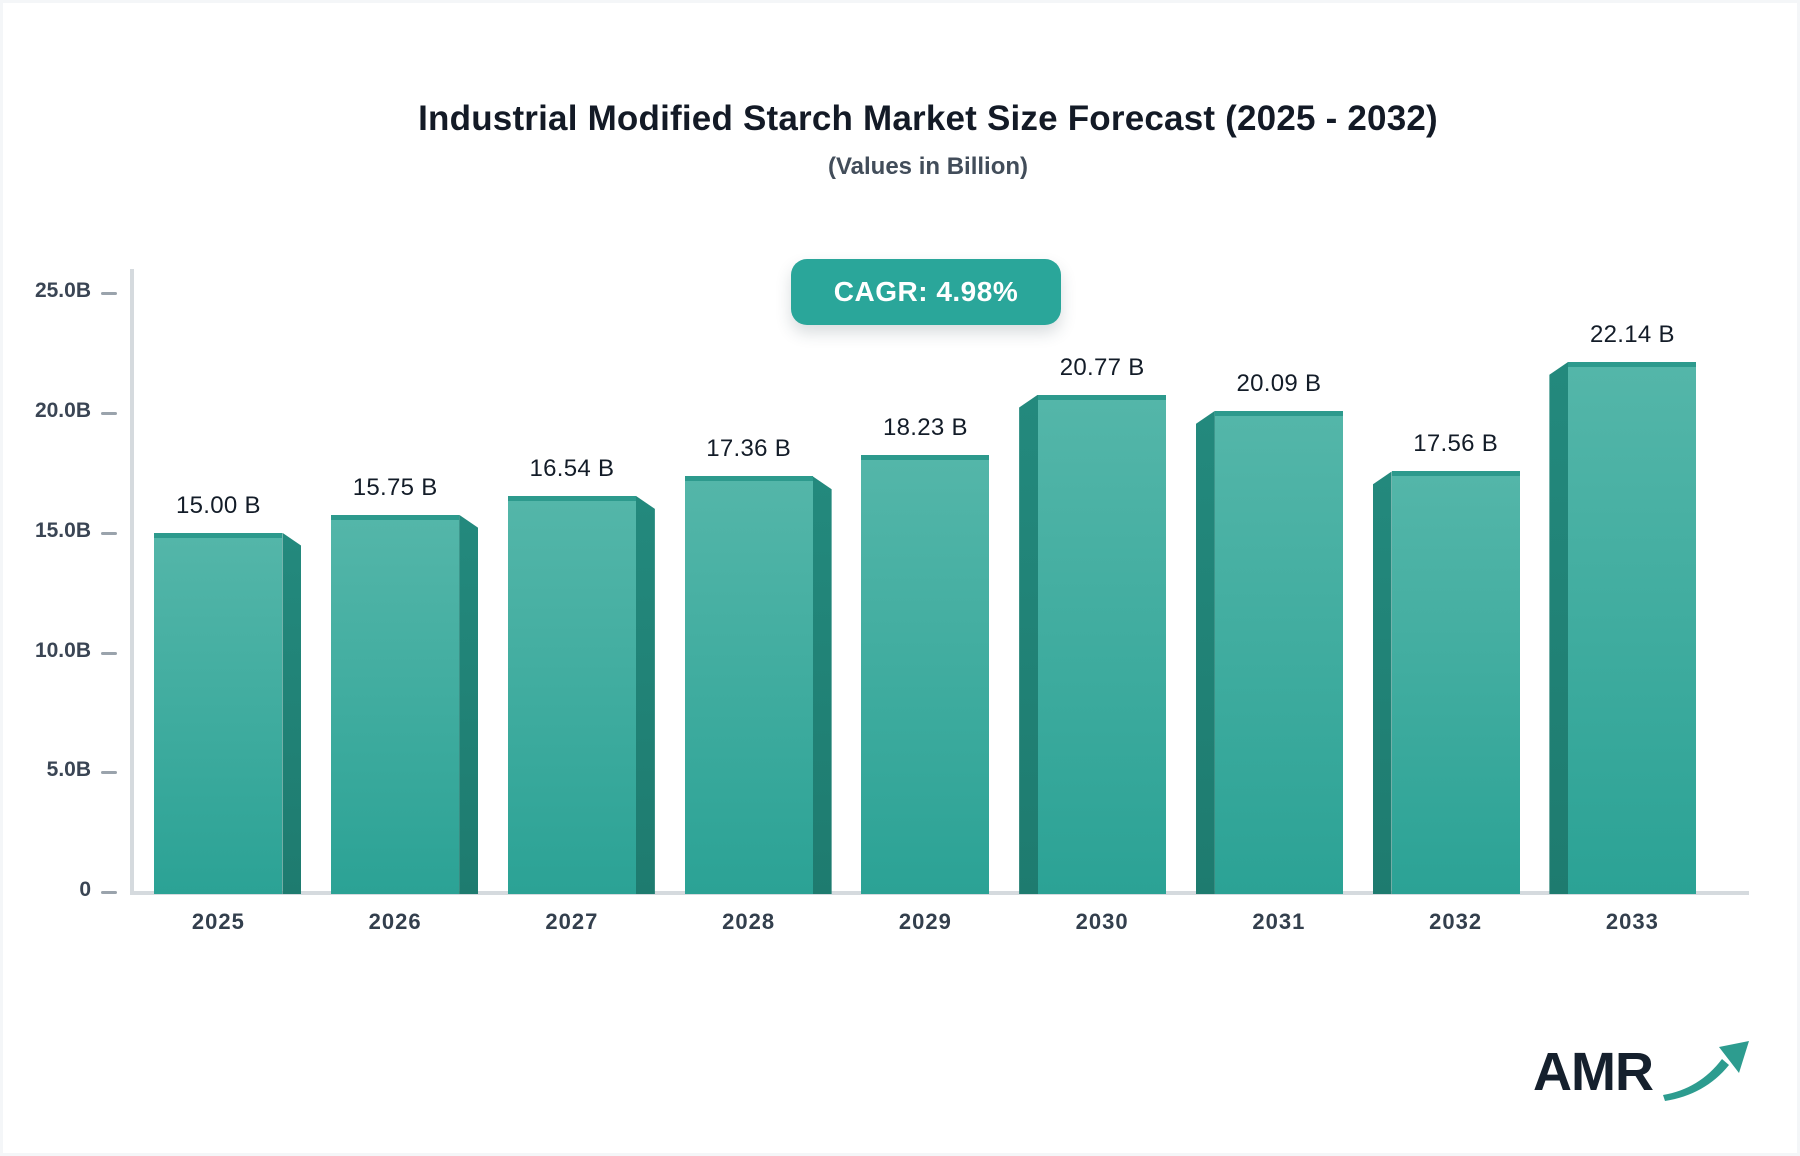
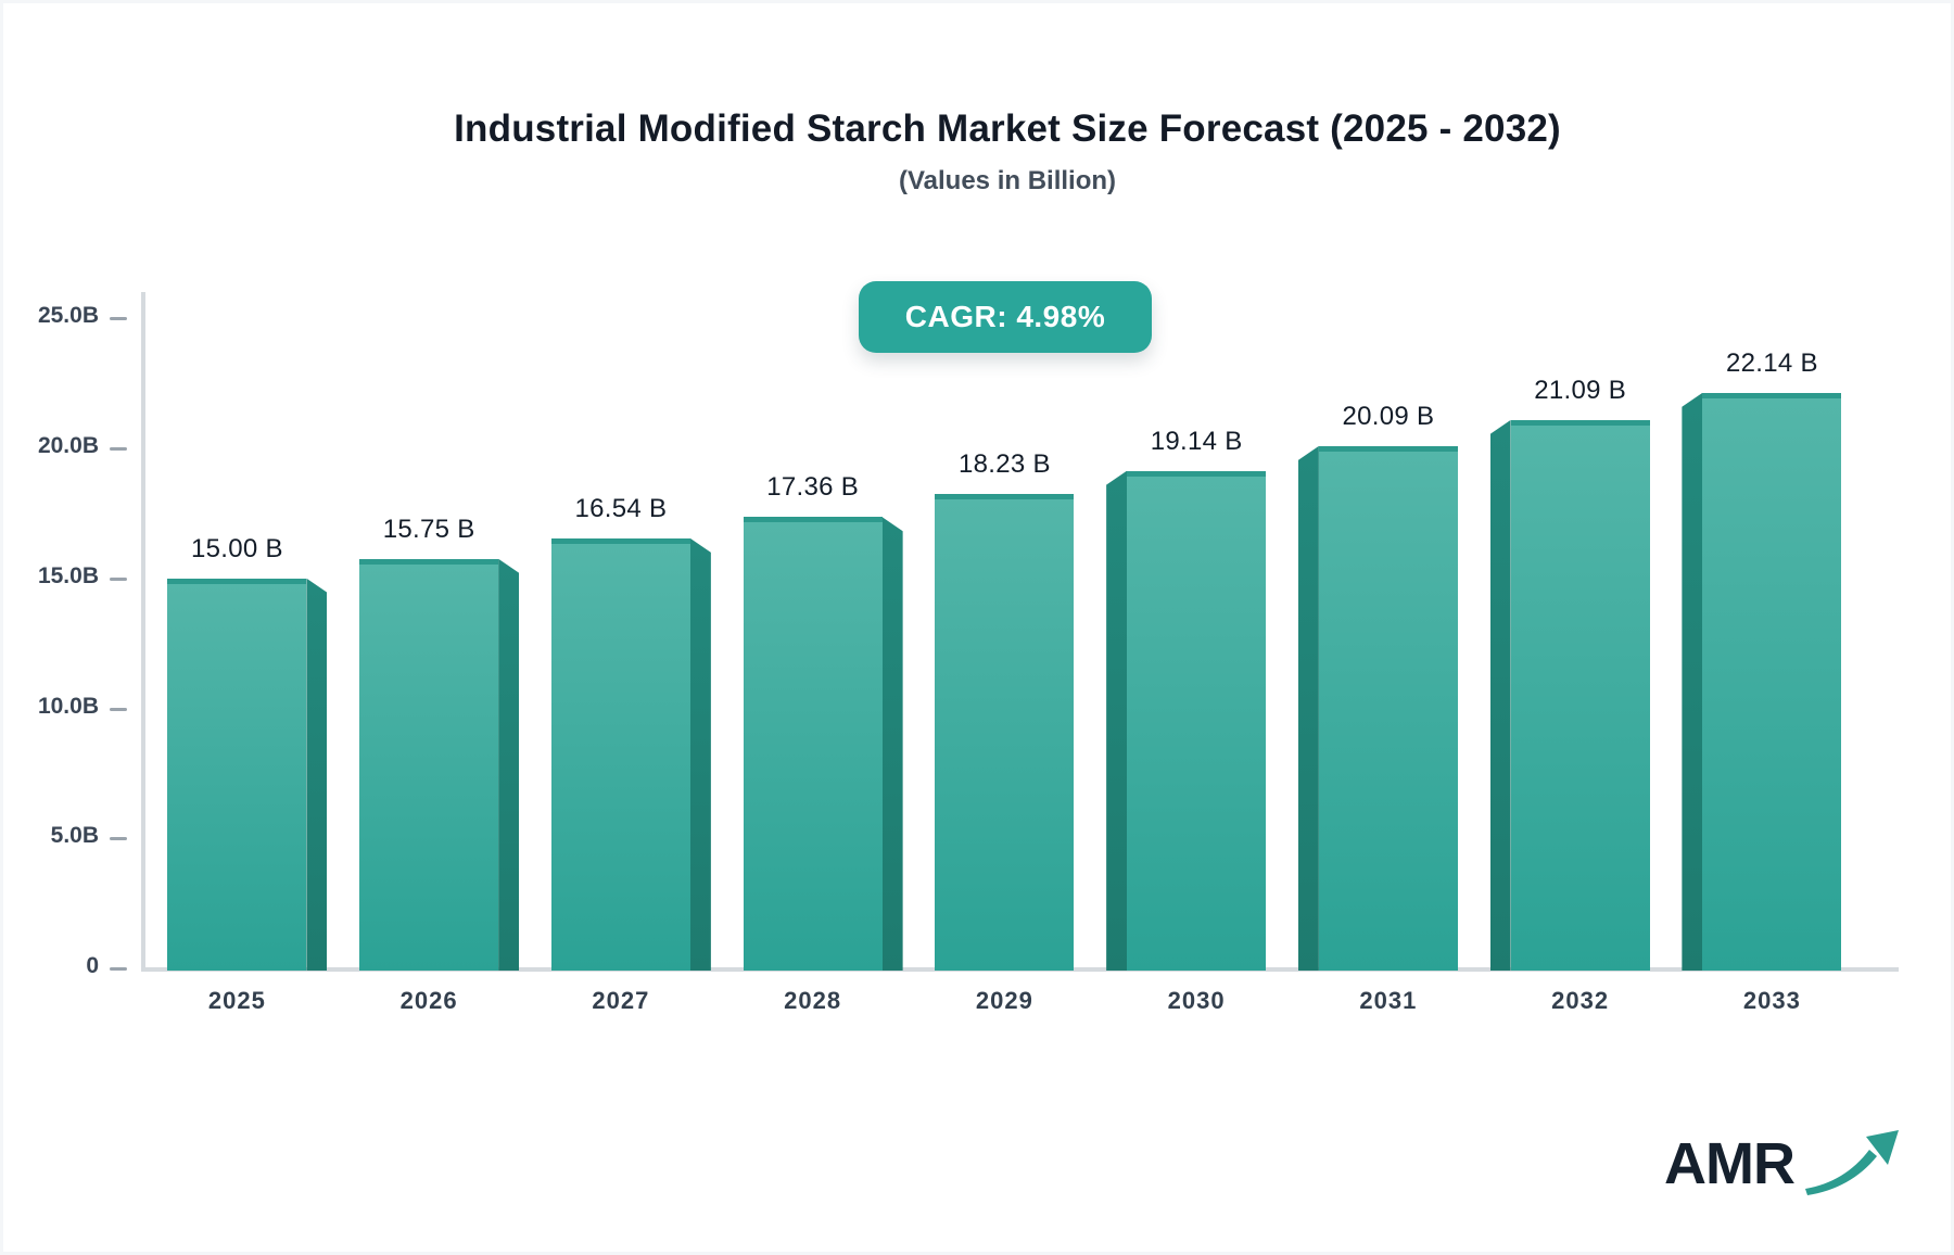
2030: 20.77 -> 19.14
2032: 17.56 -> 21.09
